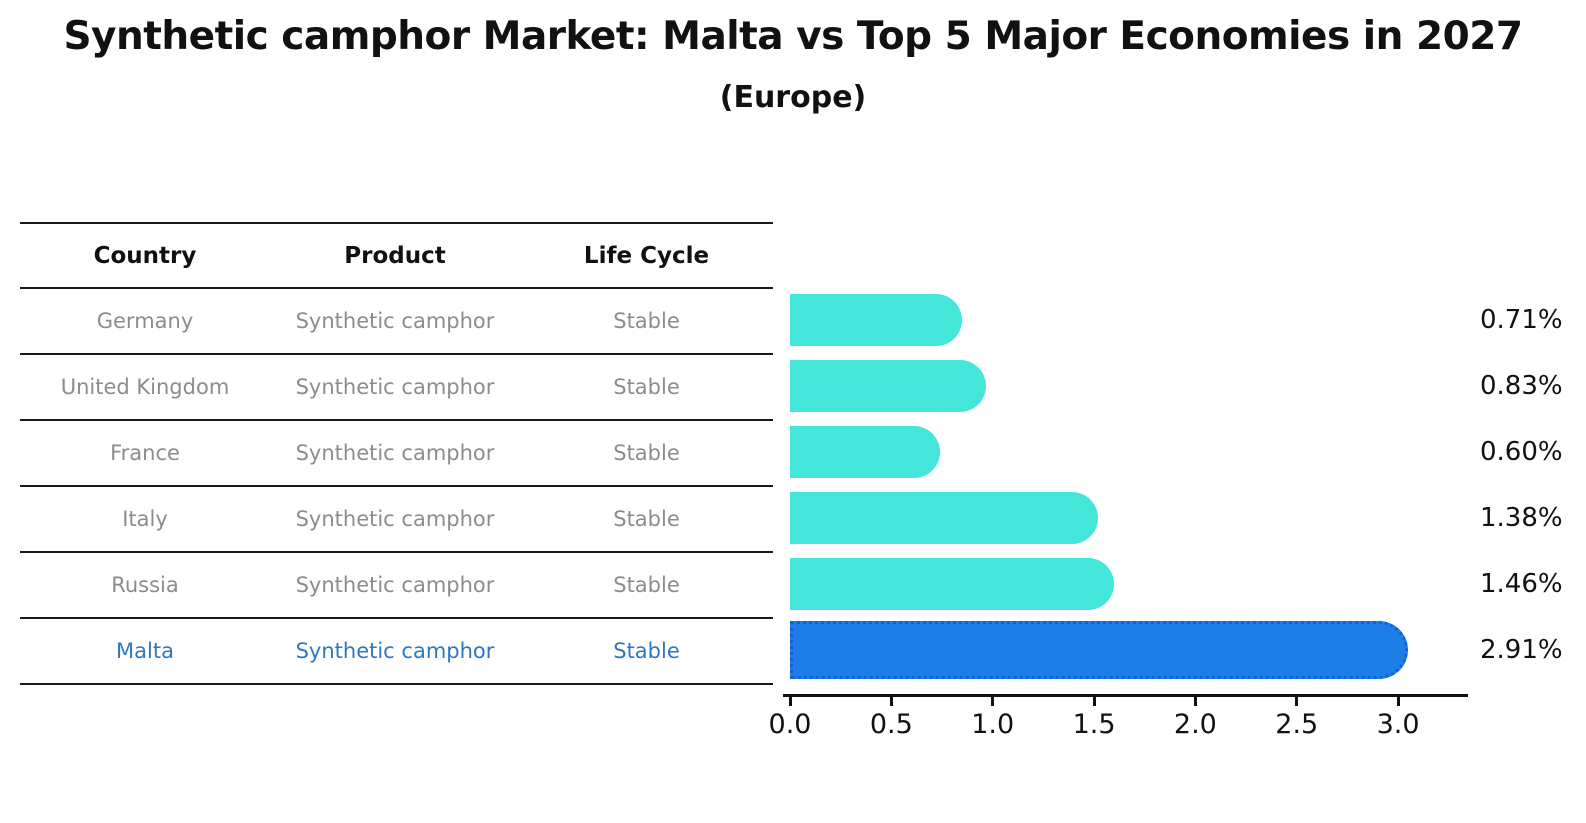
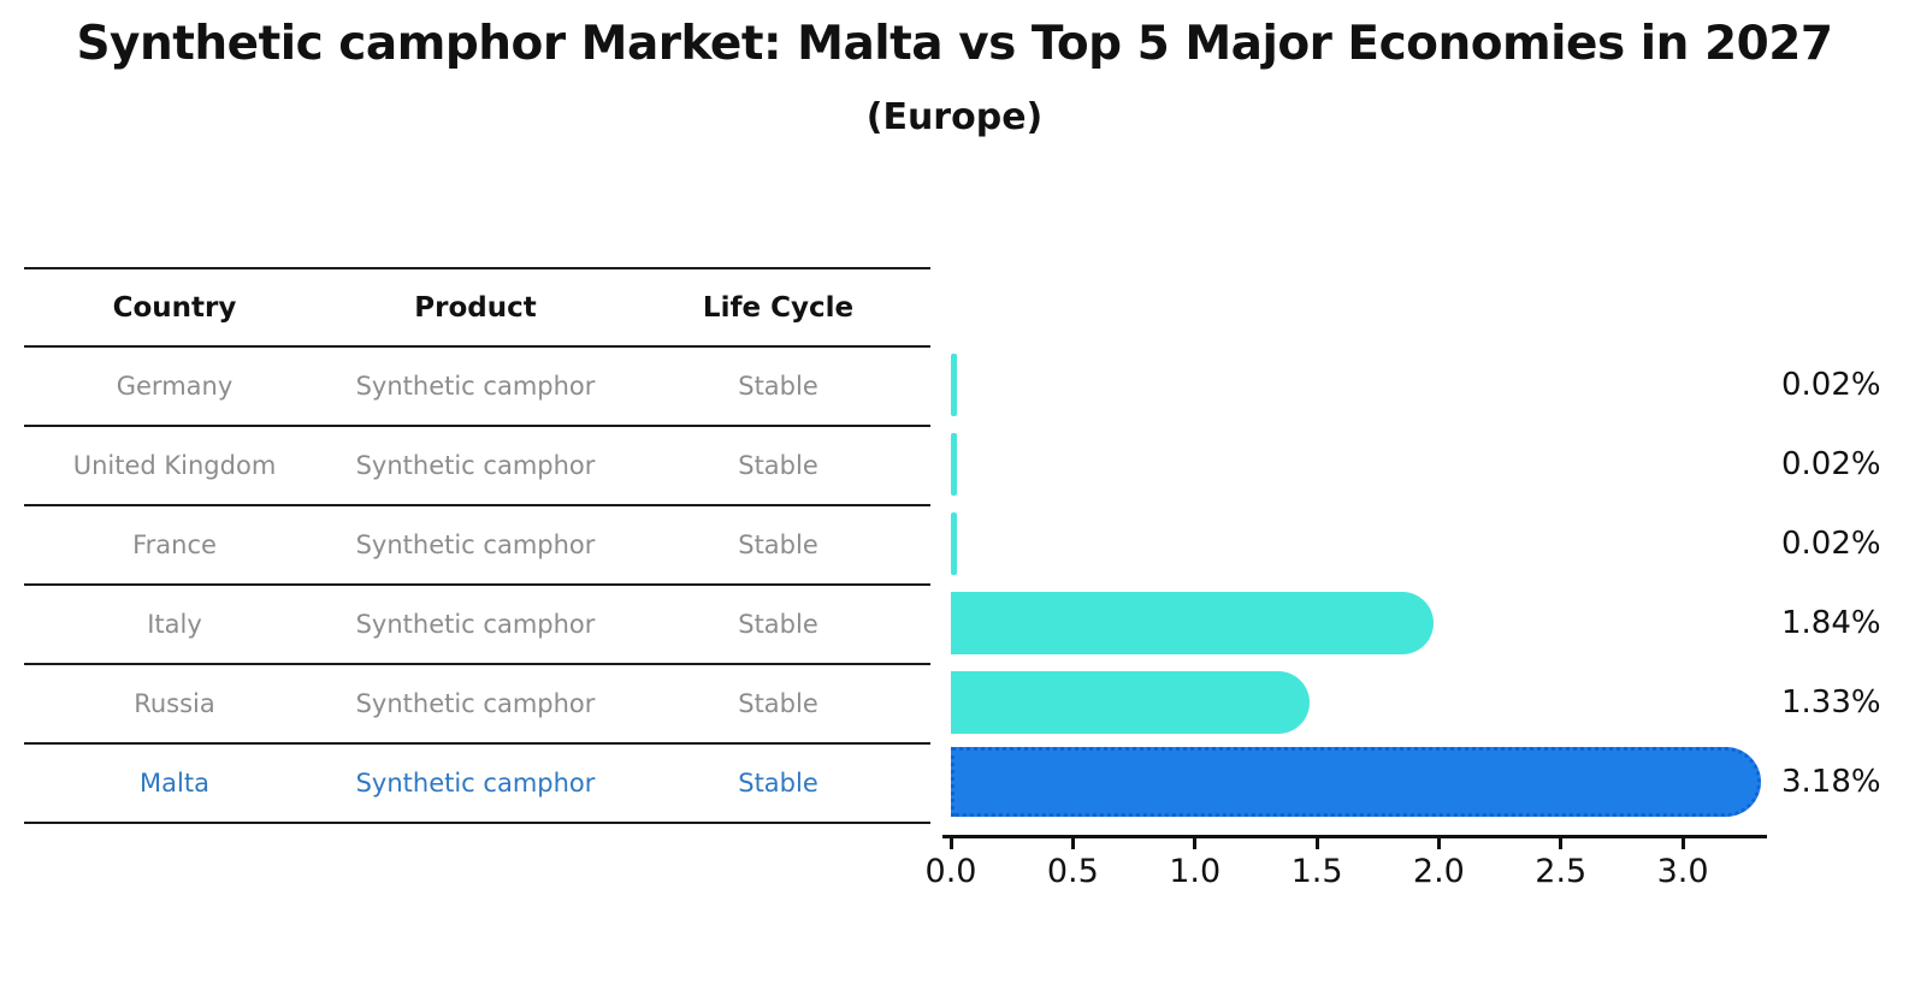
Germany: 0.71% -> 0.02%
United Kingdom: 0.83% -> 0.02%
France: 0.60% -> 0.02%
Italy: 1.38% -> 1.84%
Russia: 1.46% -> 1.33%
Malta: 2.91% -> 3.18%
